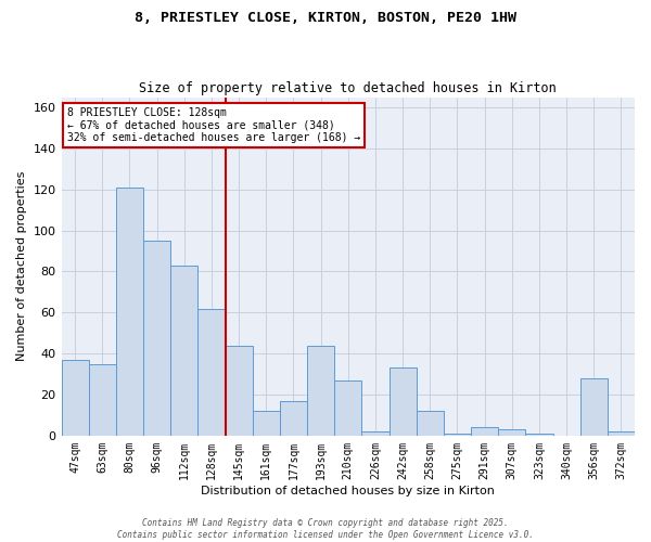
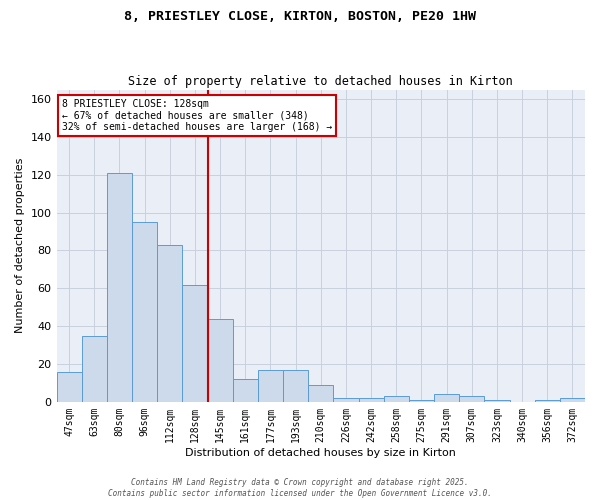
47sqm: 37 -> 16
193sqm: 44 -> 17
210sqm: 27 -> 9
242sqm: 33 -> 2
258sqm: 12 -> 3
356sqm: 28 -> 1
